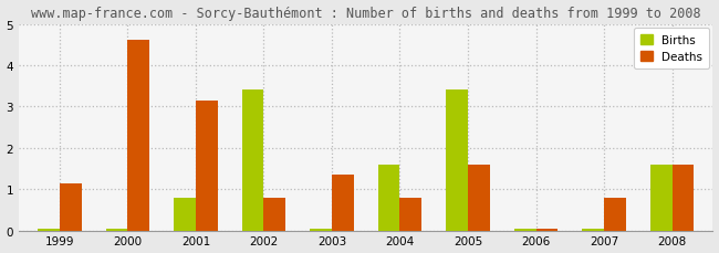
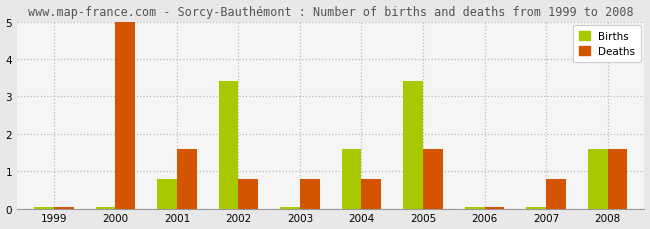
Deaths/1999: 1.15 -> 0.05
Deaths/2000: 4.60 -> 5.00
Deaths/2001: 3.15 -> 1.60
Deaths/2003: 1.35 -> 0.80
